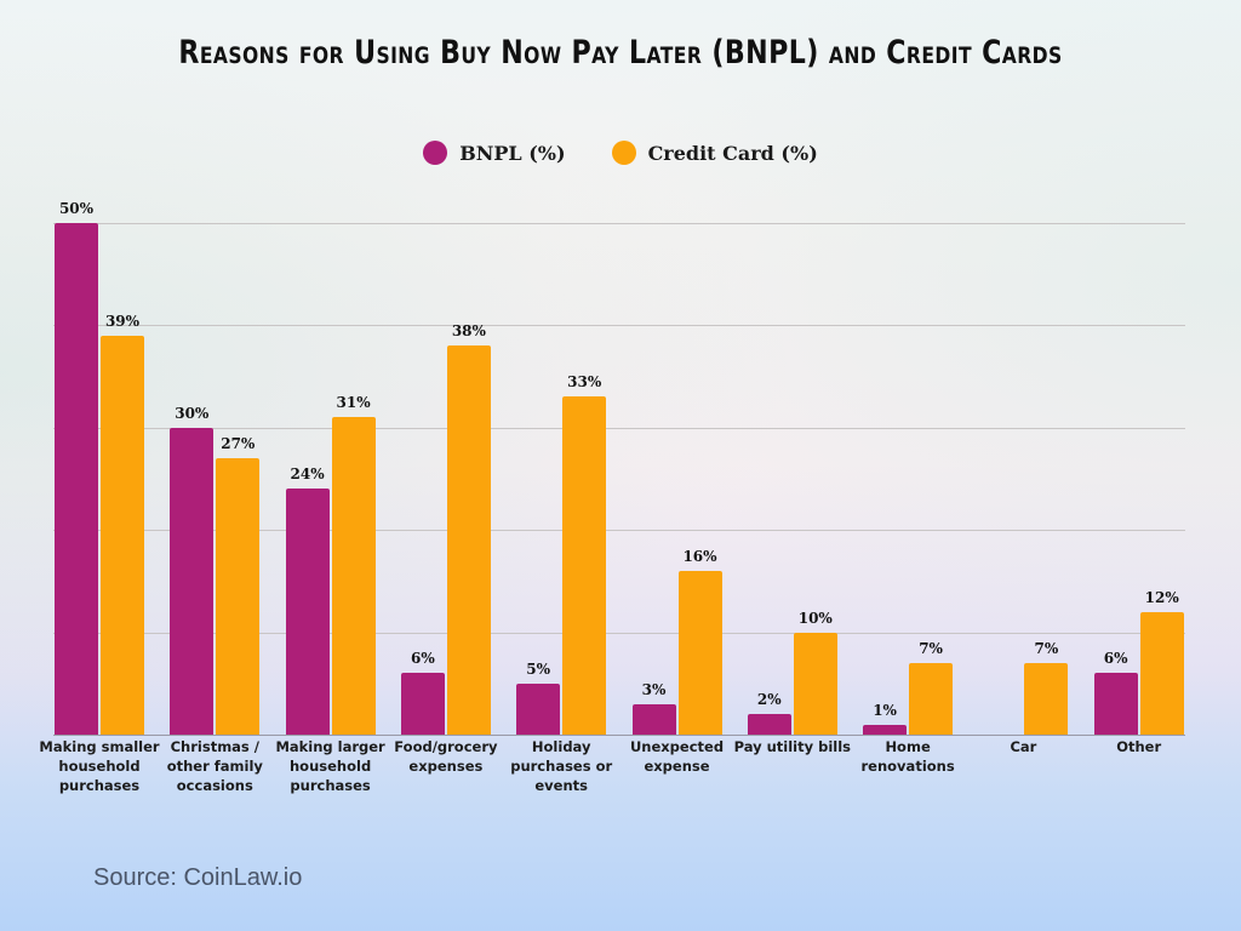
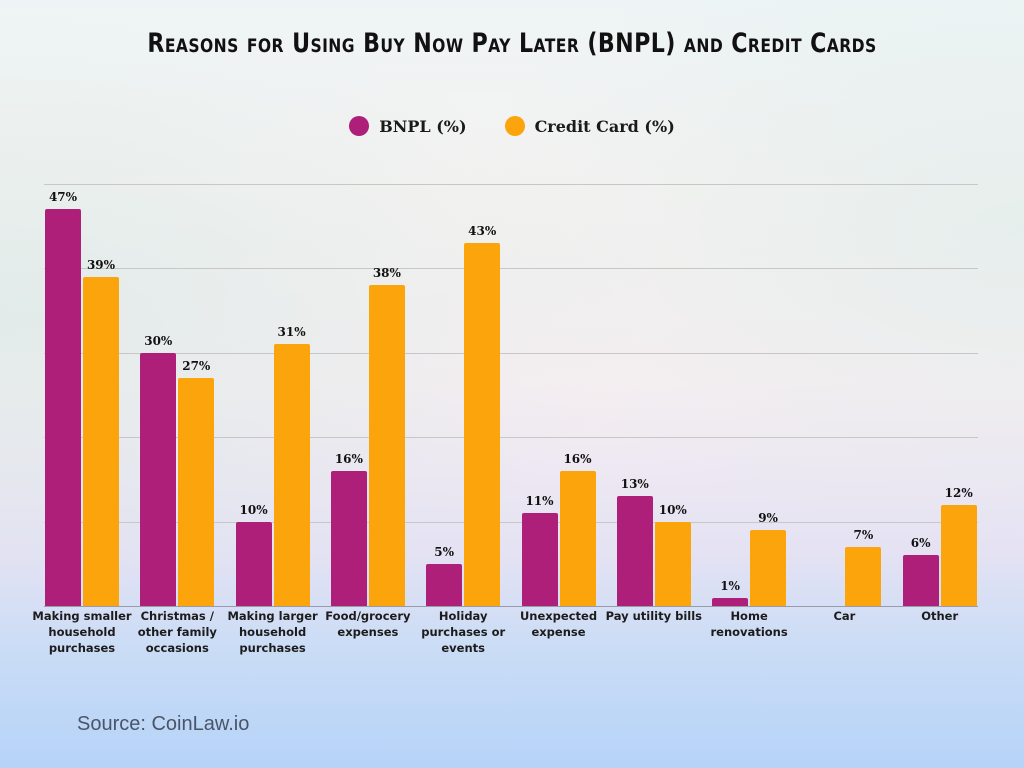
BNPL (%)/Making smaller household purchases: 50% -> 47%
BNPL (%)/Making larger household purchases: 24% -> 10%
BNPL (%)/Food/grocery expenses: 6% -> 16%
Credit Card (%)/Holiday purchases or events: 33% -> 43%
BNPL (%)/Unexpected expense: 3% -> 11%
BNPL (%)/Pay utility bills: 2% -> 13%
Credit Card (%)/Home renovations: 7% -> 9%
